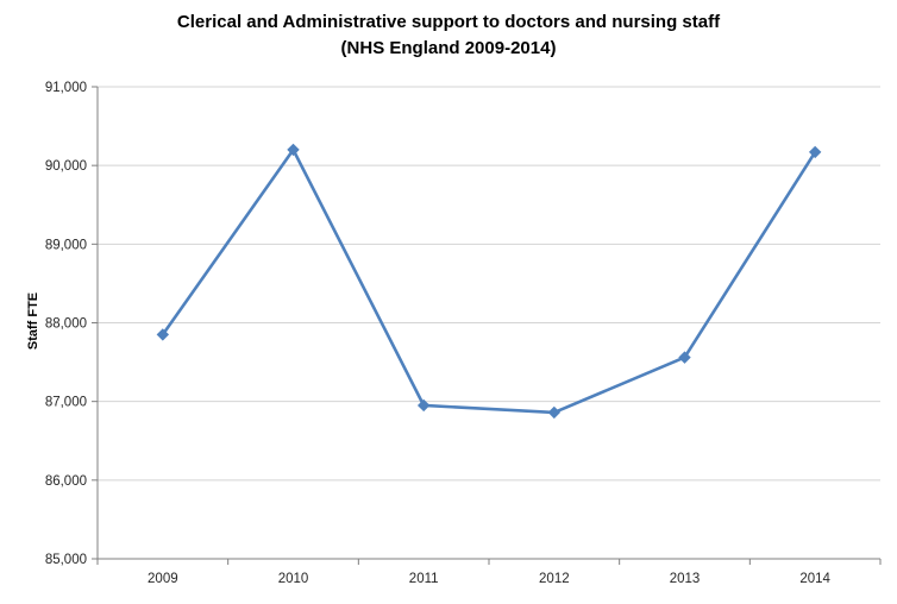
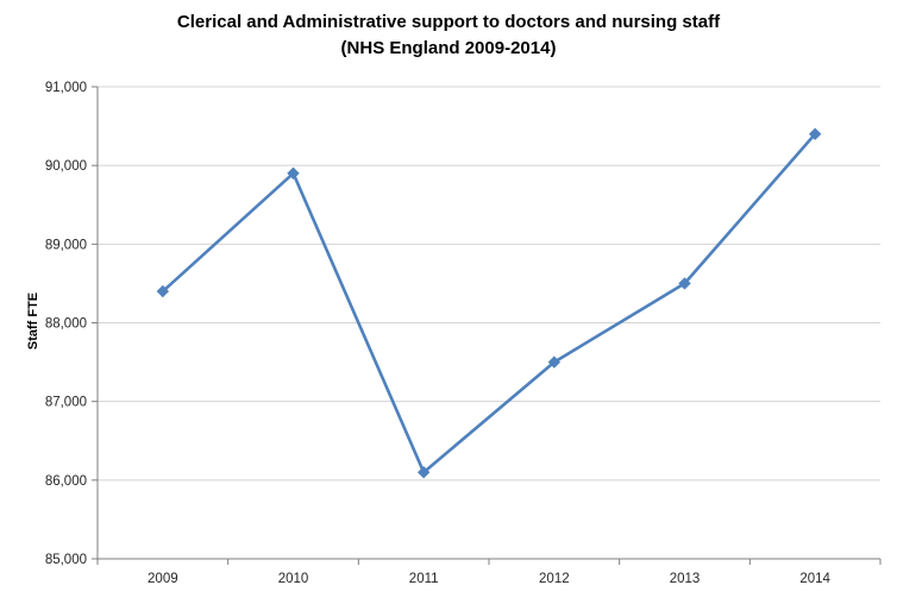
2009: 87800 -> 88400
2010: 90200 -> 89900
2011: 87000 -> 86100
2012: 86900 -> 87500
2013: 87600 -> 88500
2014: 90200 -> 90400
